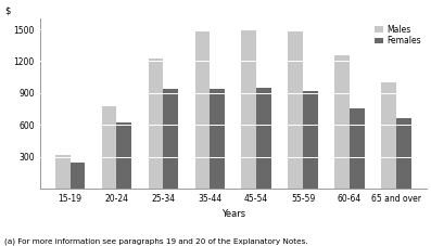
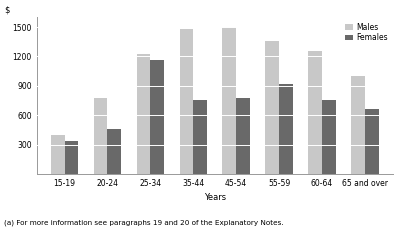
Males/15-19: 320 -> 400
Females/15-19: 240 -> 340
Females/20-24: 620 -> 460
Females/25-34: 940 -> 1160
Females/35-44: 940 -> 760
Females/45-54: 950 -> 780
Males/55-59: 1480 -> 1360
